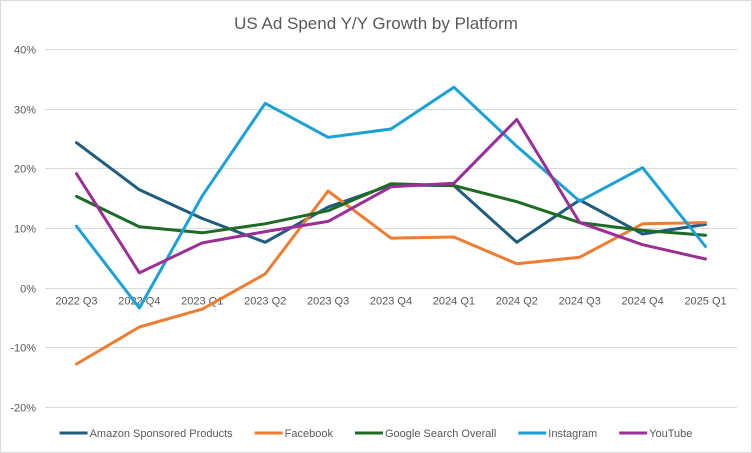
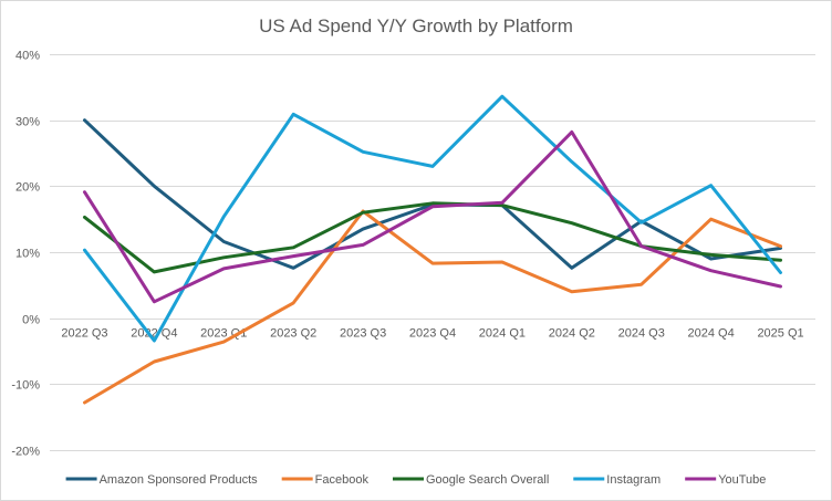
Amazon Sponsored Products/2022 Q3: 24% -> 30%
Amazon Sponsored Products/2022 Q4: 16% -> 20%
Google Search Overall/2022 Q4: 10% -> 7%
Google Search Overall/2023 Q3: 13% -> 16%
Instagram/2023 Q4: 27% -> 23%
Facebook/2024 Q4: 11% -> 15%
